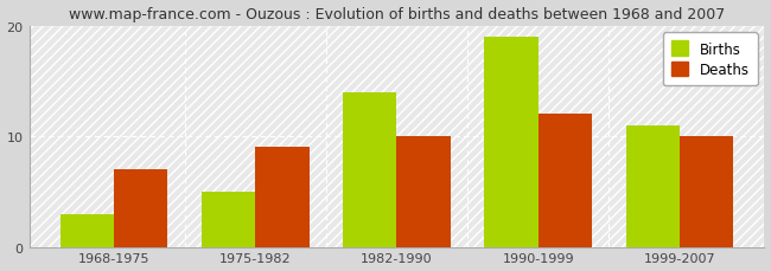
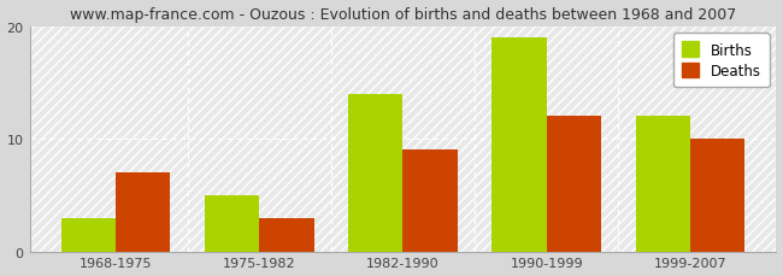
Deaths/1975-1982: 9 -> 3
Deaths/1982-1990: 10 -> 9
Births/1999-2007: 11 -> 12
